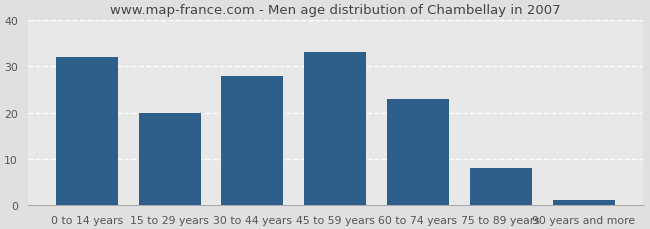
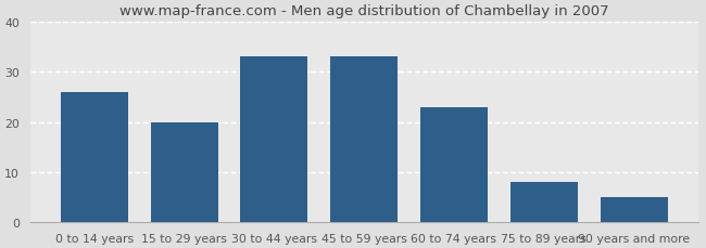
0 to 14 years: 32 -> 26
30 to 44 years: 28 -> 33
90 years and more: 1 -> 5
